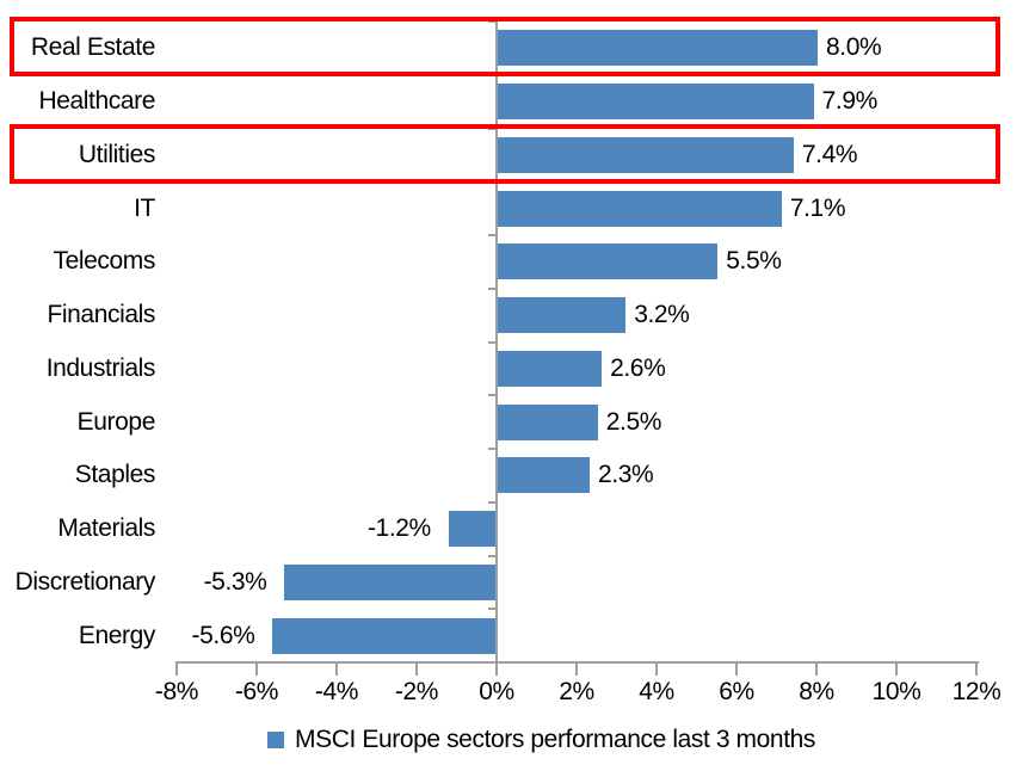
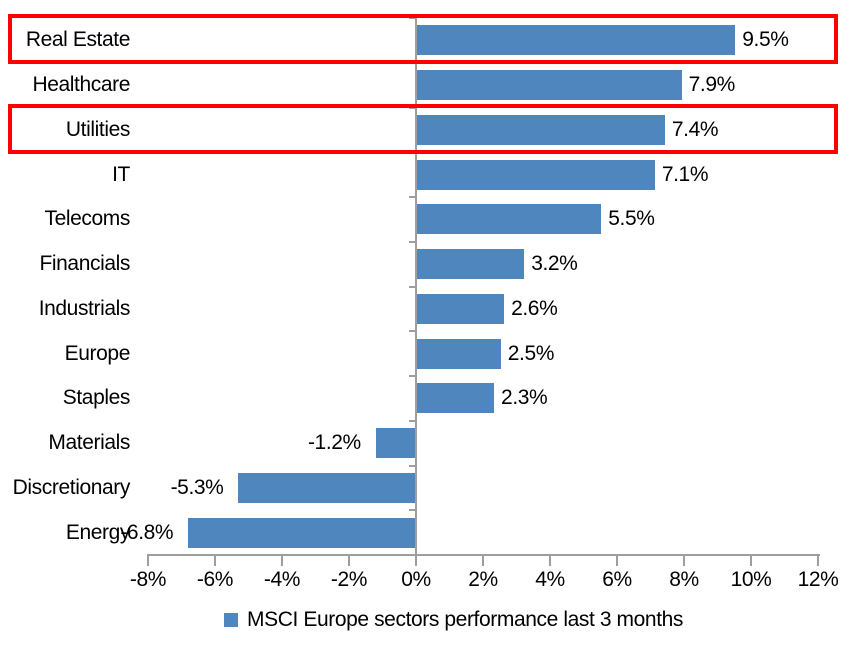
Real Estate: 8.0% -> 9.5%
Energy: -5.6% -> -6.8%
